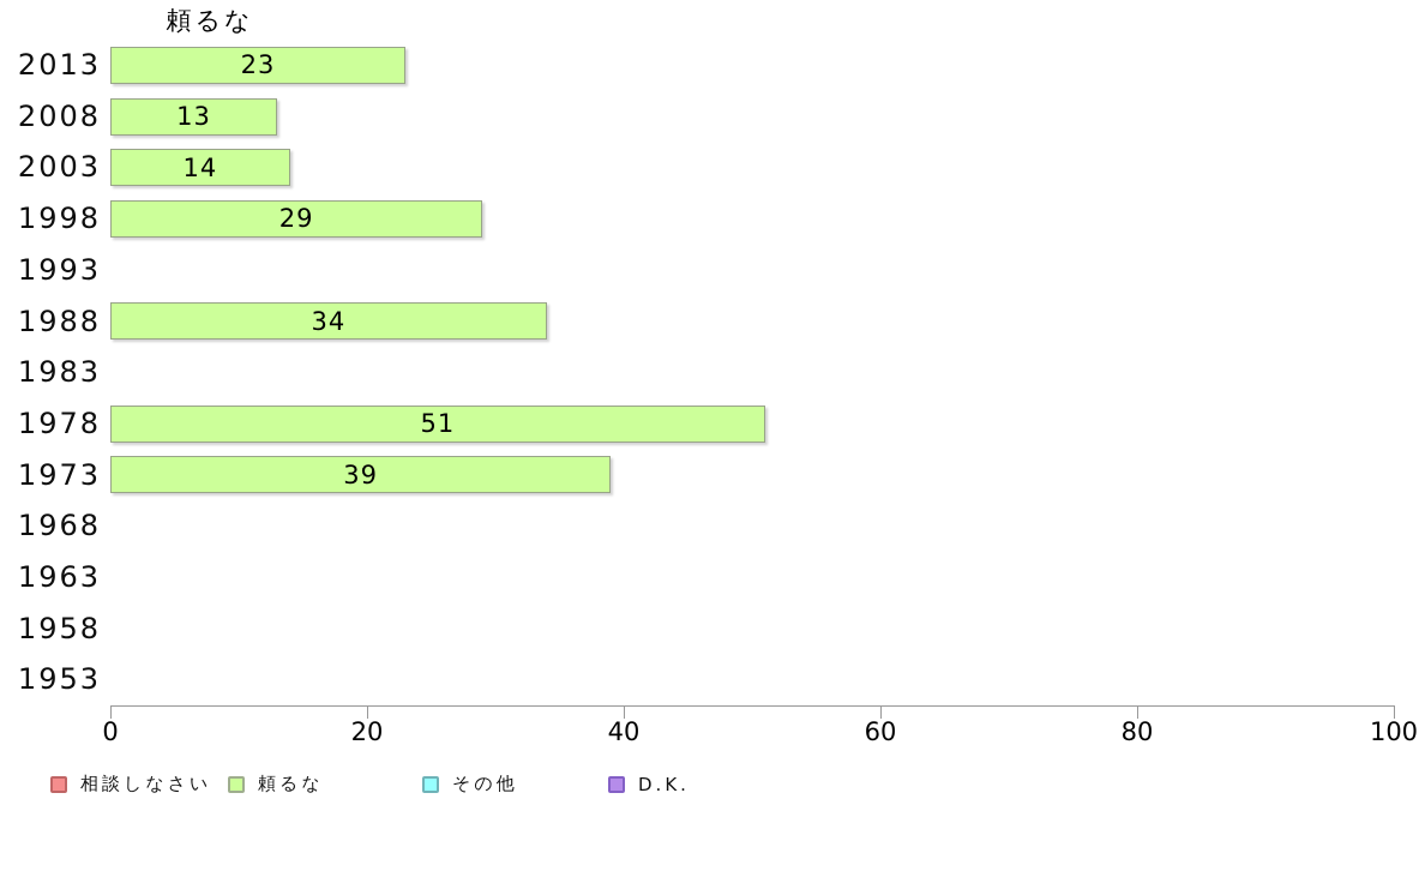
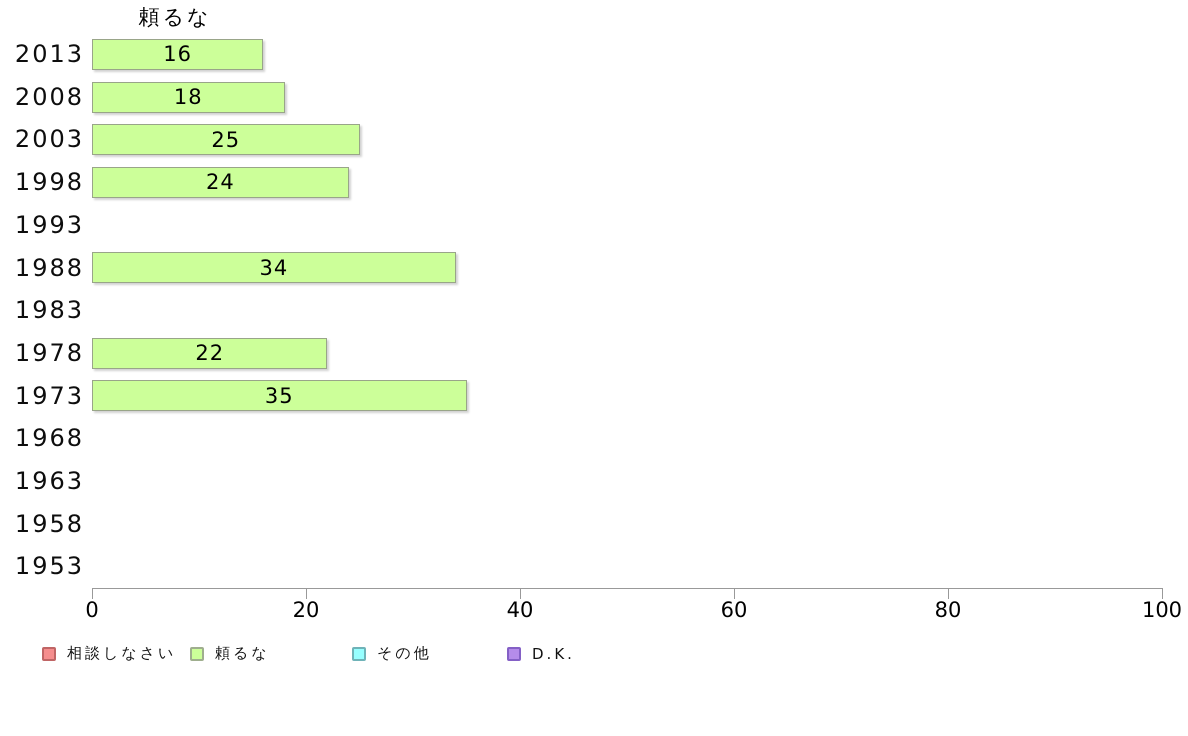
2013: 23 -> 16
2008: 13 -> 18
2003: 14 -> 25
1998: 29 -> 24
1978: 51 -> 22
1973: 39 -> 35
